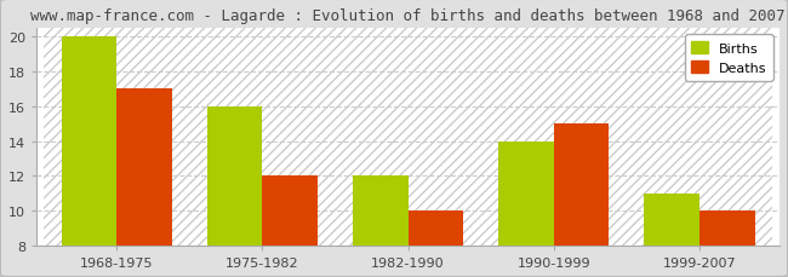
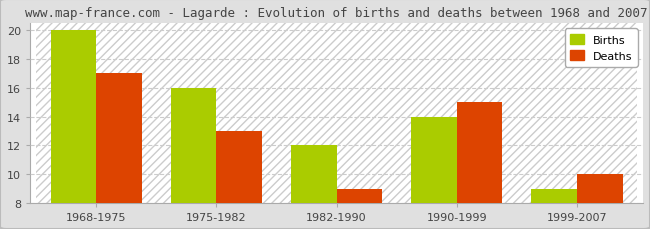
Deaths/1975-1982: 12 -> 13
Deaths/1982-1990: 10 -> 9
Births/1999-2007: 11 -> 9
